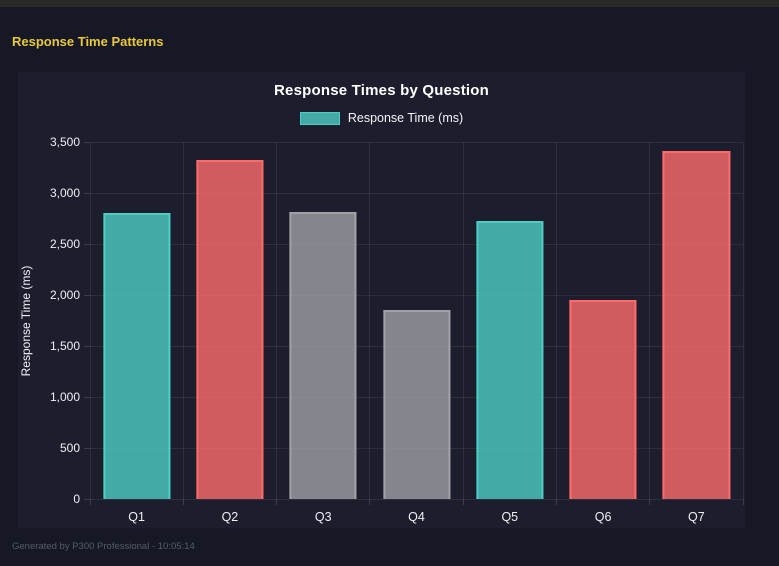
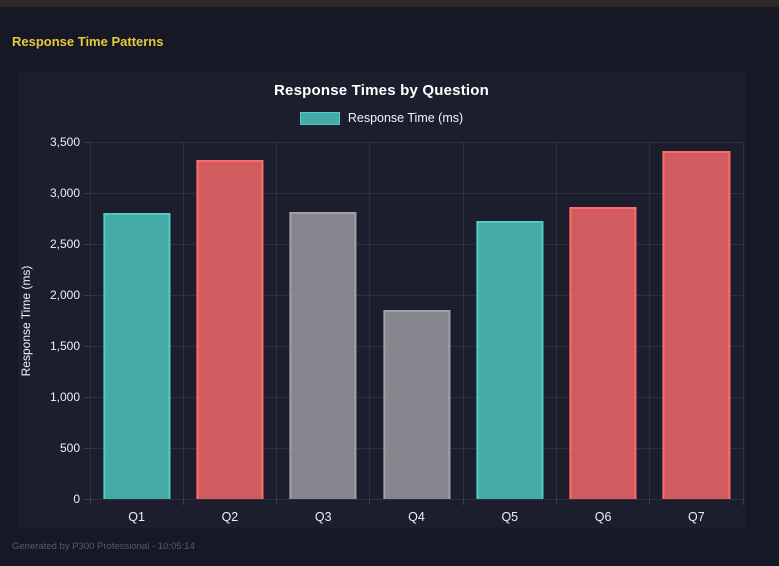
Q6: 1950 -> 2860
